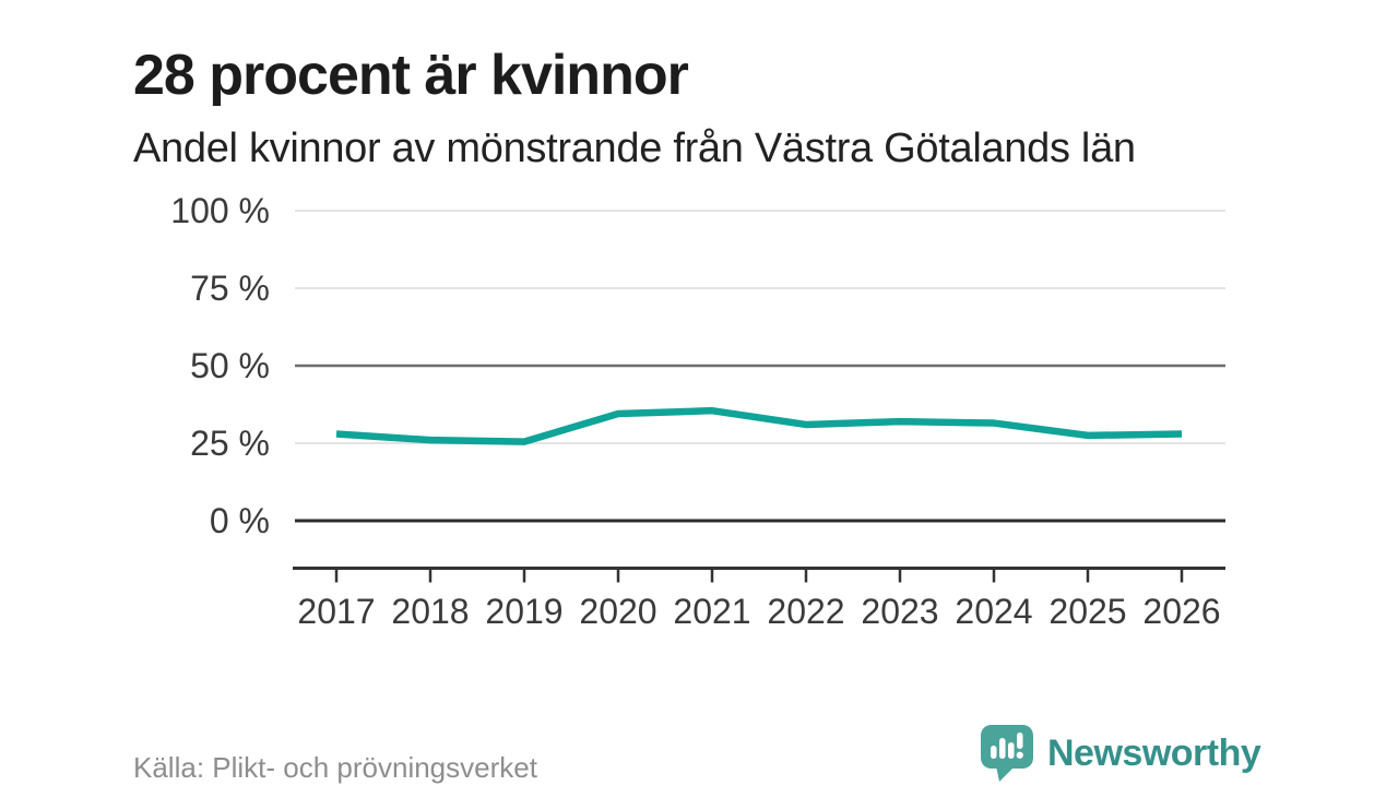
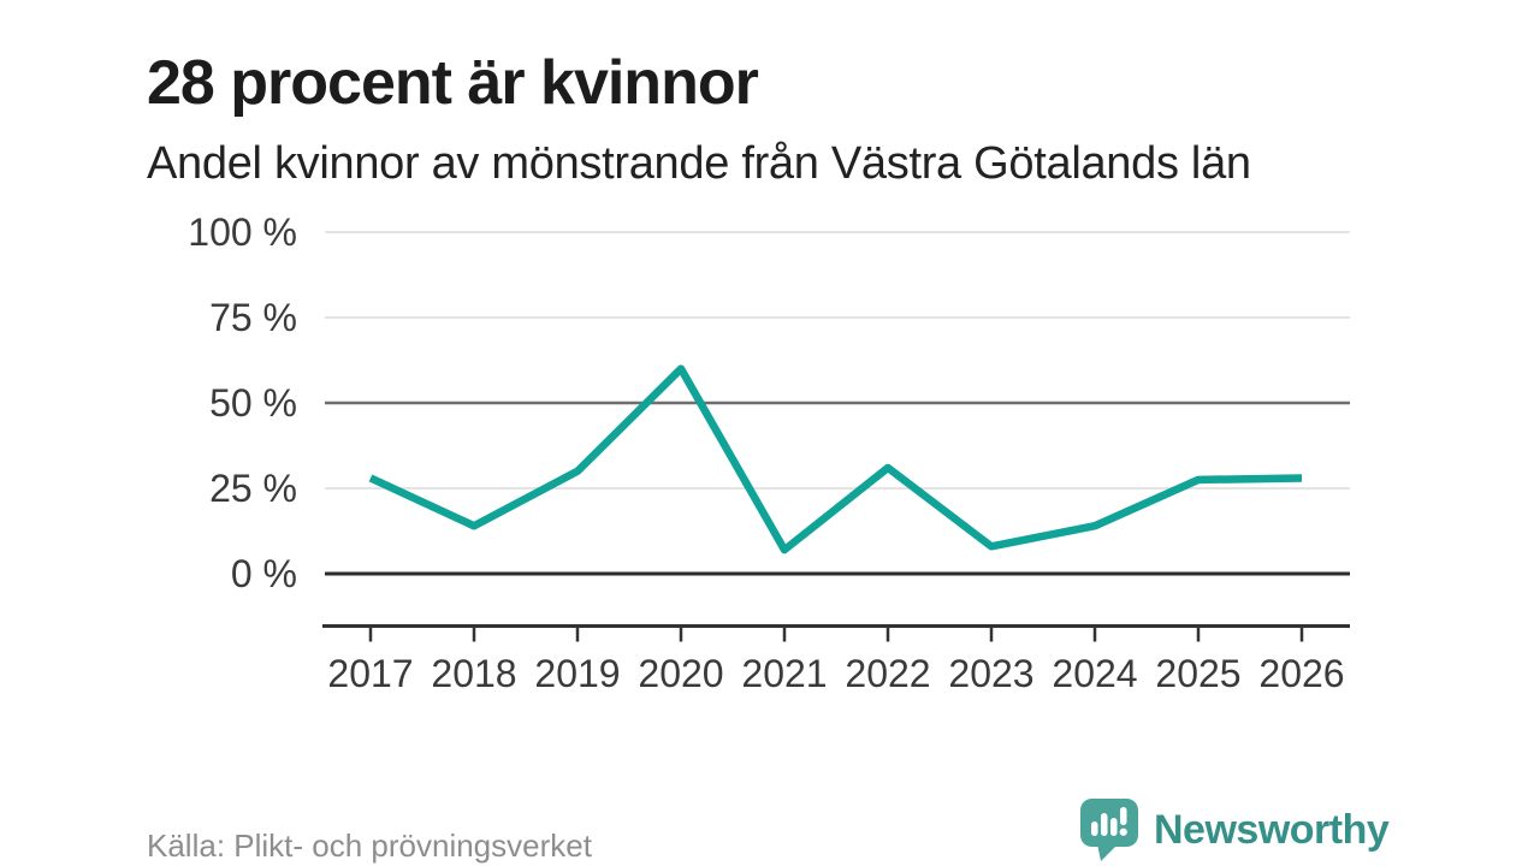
2018: 26% -> 14%
2019: 26% -> 30%
2020: 34% -> 60%
2021: 36% -> 7%
2023: 32% -> 8%
2024: 32% -> 14%
